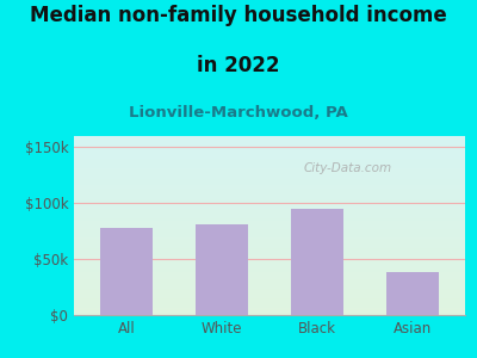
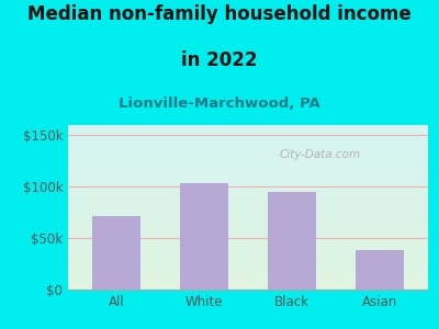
All: $78k -> $72k
White: $81k -> $104k
